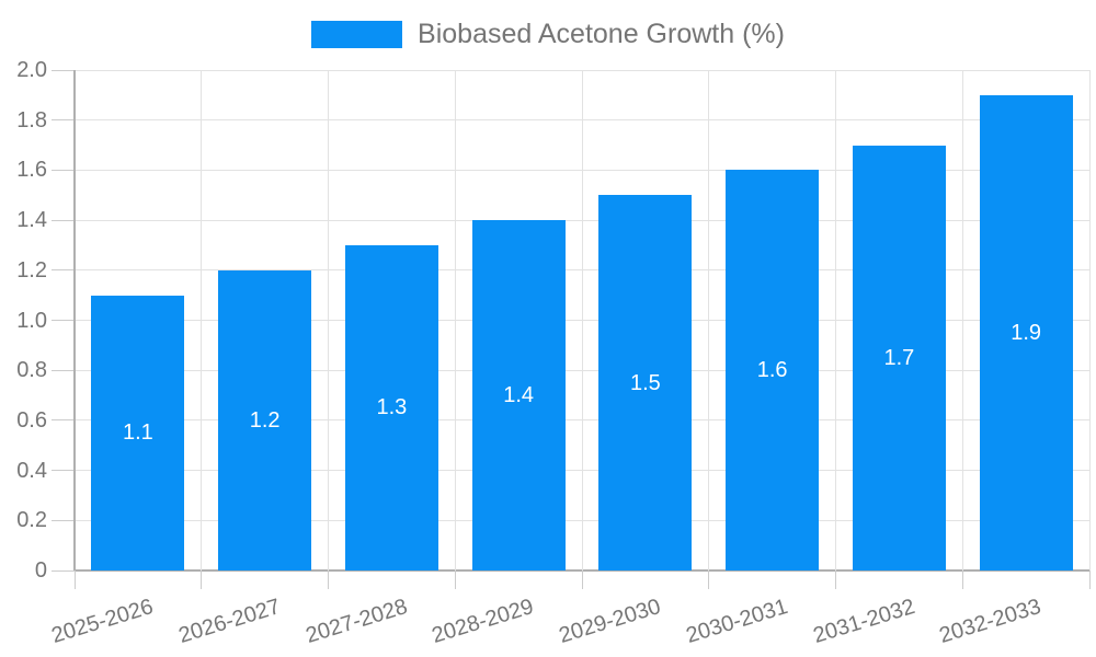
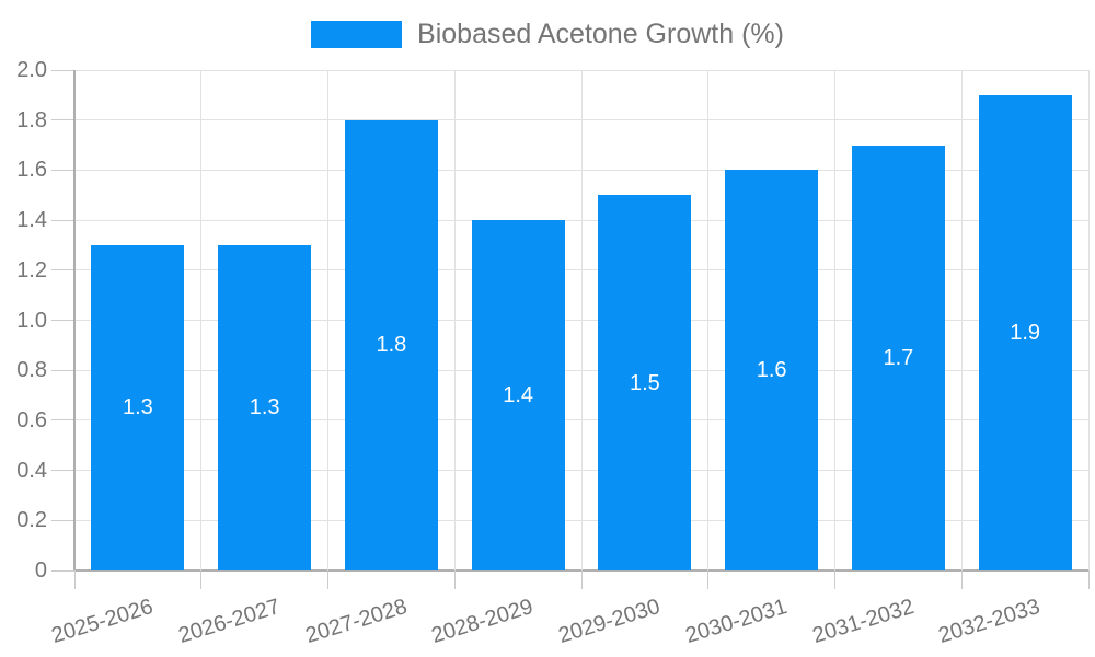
2025-2026: 1.1 -> 1.3
2026-2027: 1.2 -> 1.3
2027-2028: 1.3 -> 1.8
